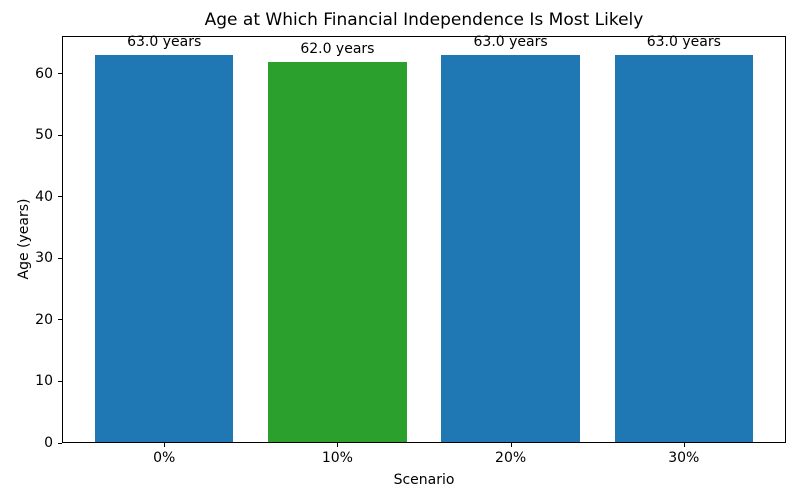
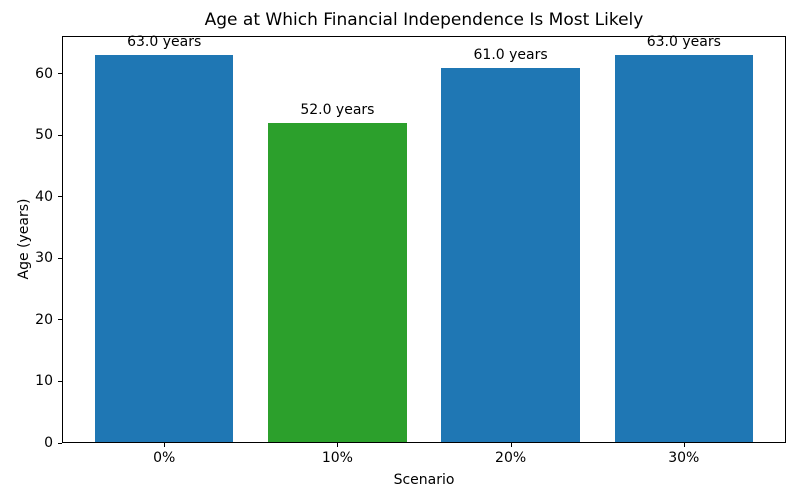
10%: 62.0 -> 52.0
20%: 63.0 -> 61.0
